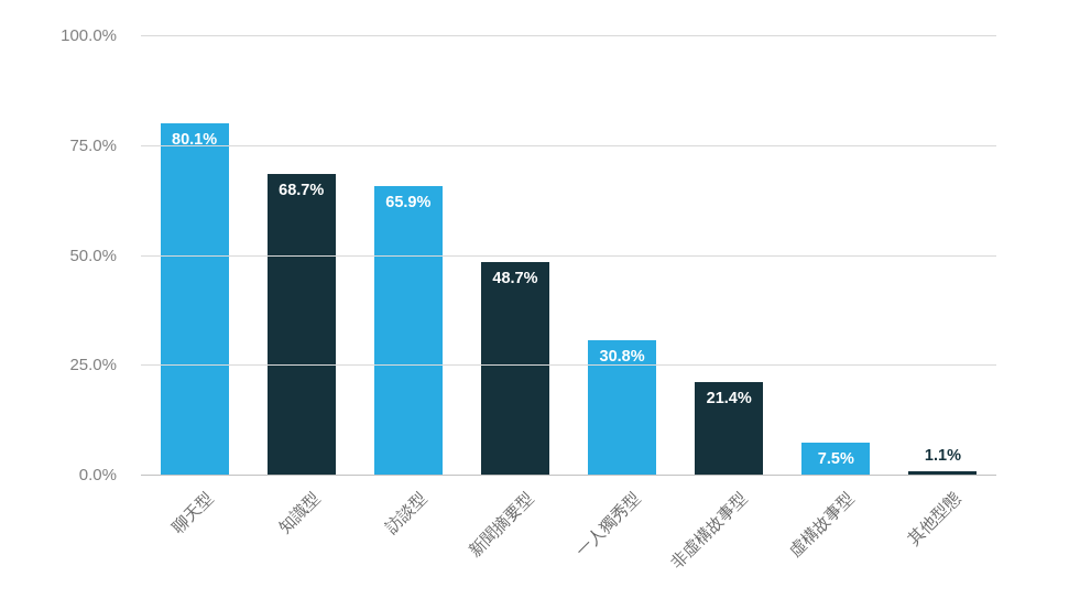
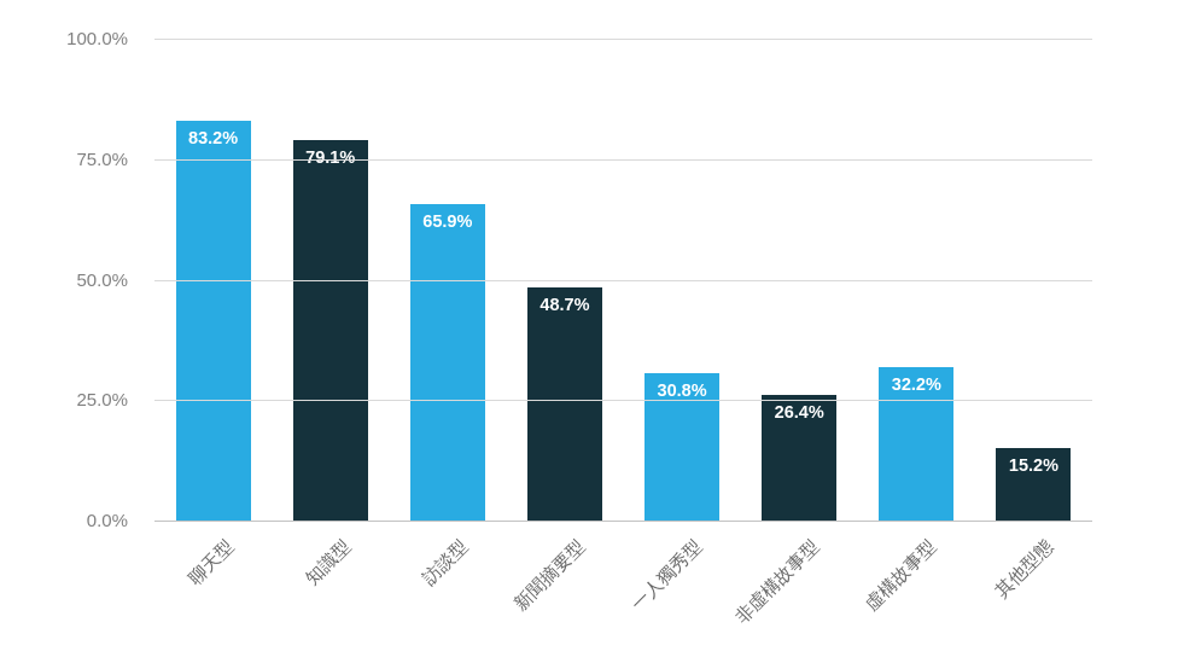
聊天型: 80.1% -> 83.2%
知識型: 68.7% -> 79.1%
非虛構故事型: 21.4% -> 26.4%
虛構故事型: 7.5% -> 32.2%
其他型態: 1.1% -> 15.2%
